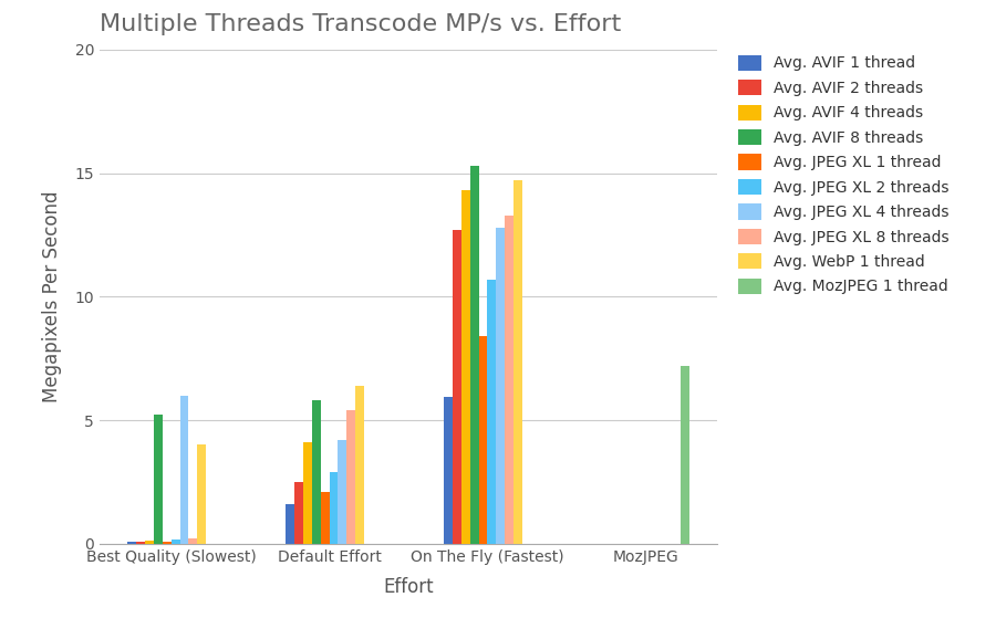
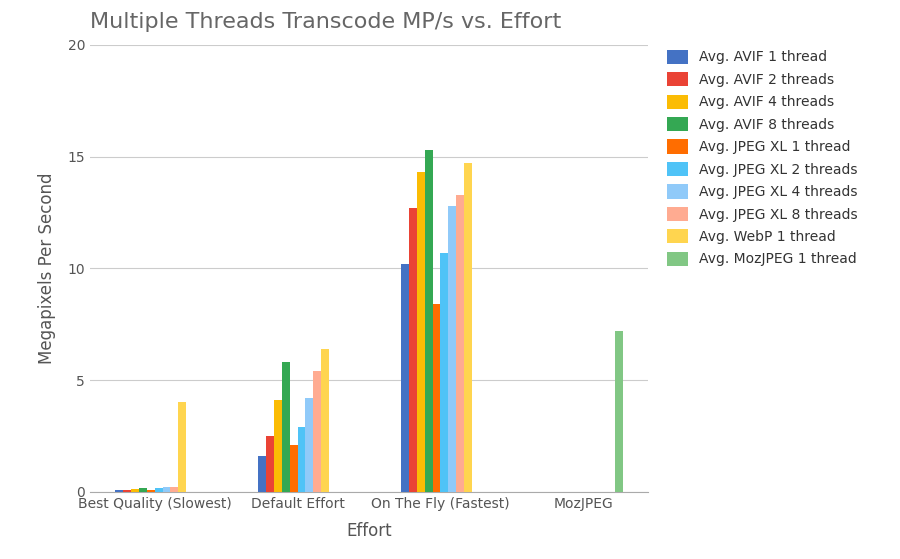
Avg. AVIF 8 threads/Best Quality (Slowest): 5.25 -> 0.18
Avg. JPEG XL 4 threads/Best Quality (Slowest): 6.0 -> 0.2
Avg. AVIF 1 thread/On The Fly (Fastest): 5.95 -> 10.20
